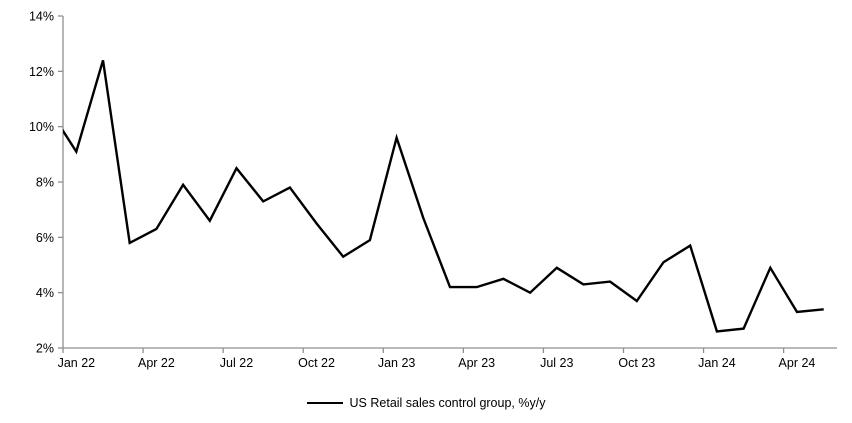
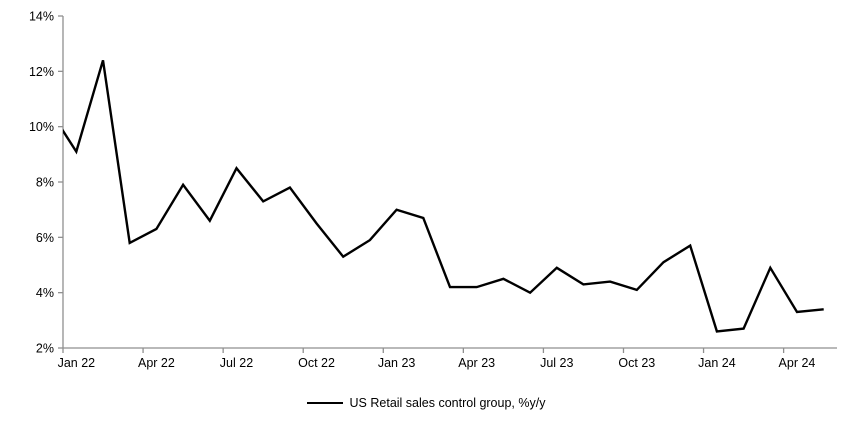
Jan 23: 9.6% -> 7.0%
Oct 23: 3.7% -> 4.1%
